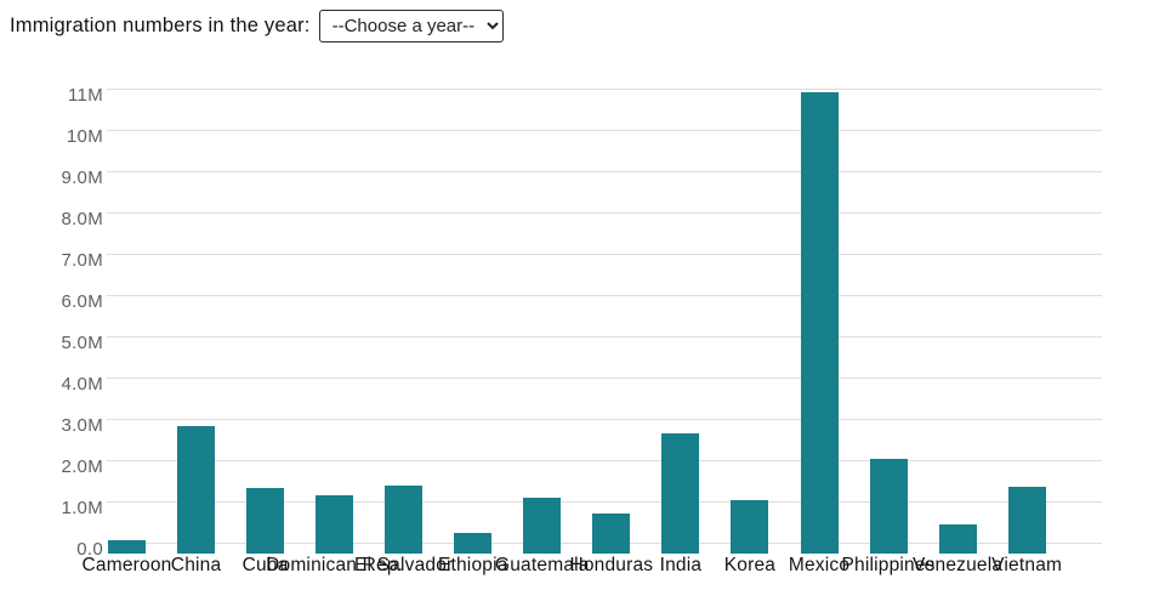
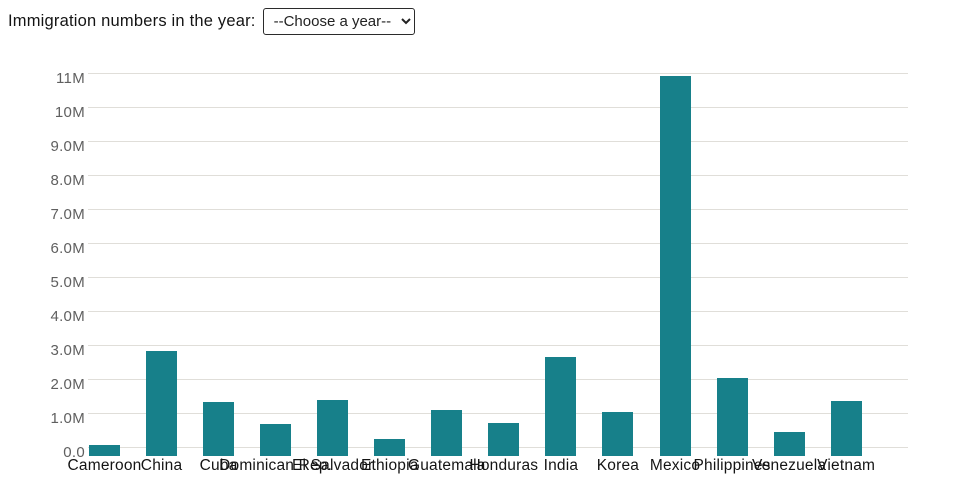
Dominican Rep.: 1.2M -> 0.7M
